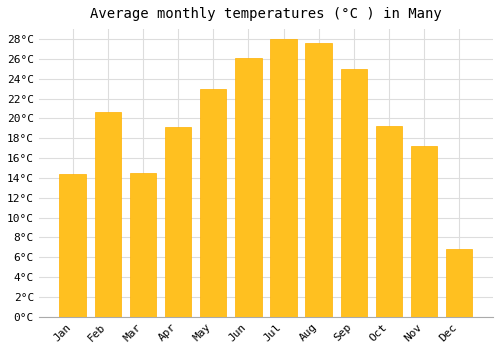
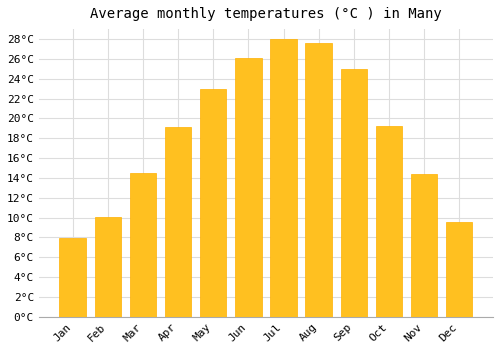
Jan: 14.4°C -> 7.9°C
Feb: 20.6°C -> 10.1°C
Nov: 17.2°C -> 14.4°C
Dec: 6.8°C -> 9.6°C
